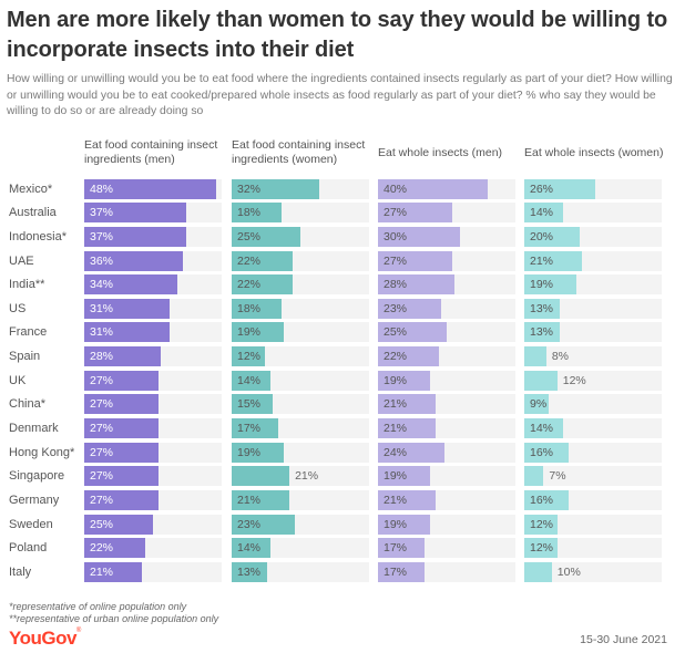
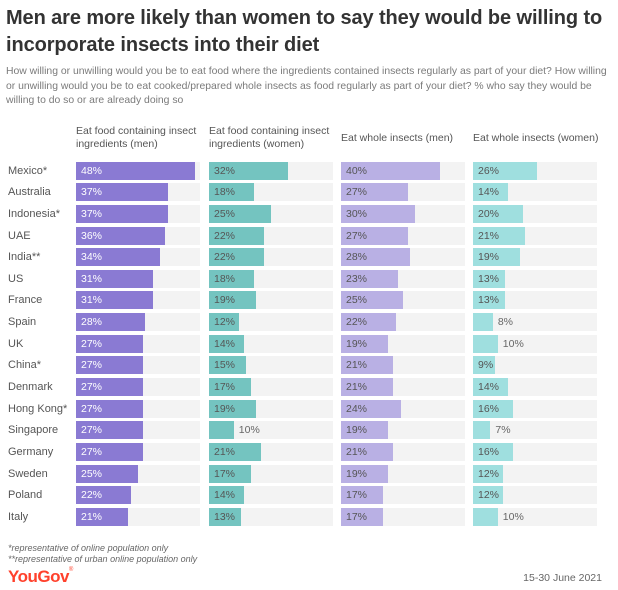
Eat whole insects (women)/UK: 12% -> 10%
Eat food containing insect ingredients (women)/Singapore: 21% -> 10%
Eat food containing insect ingredients (women)/Sweden: 23% -> 17%
